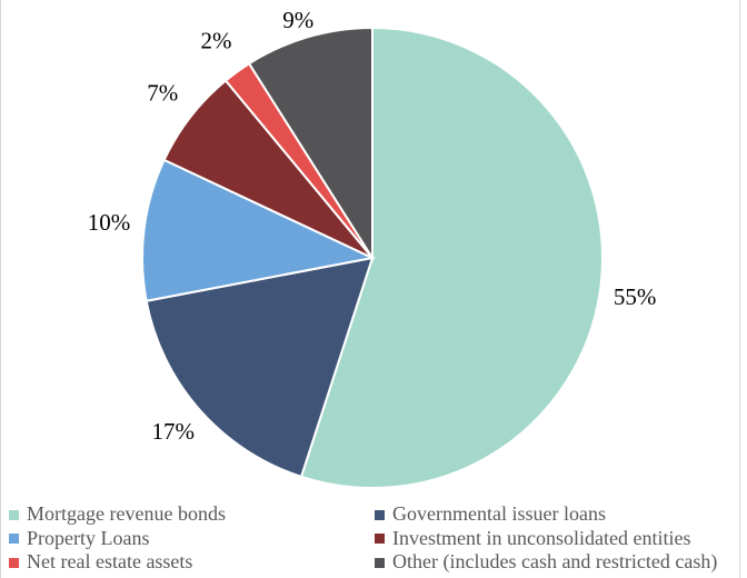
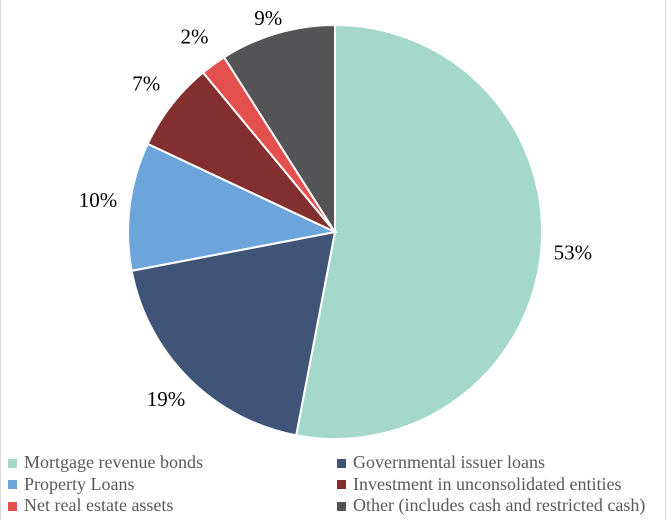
Mortgage revenue bonds: 55% -> 53%
Governmental issuer loans: 17% -> 19%
